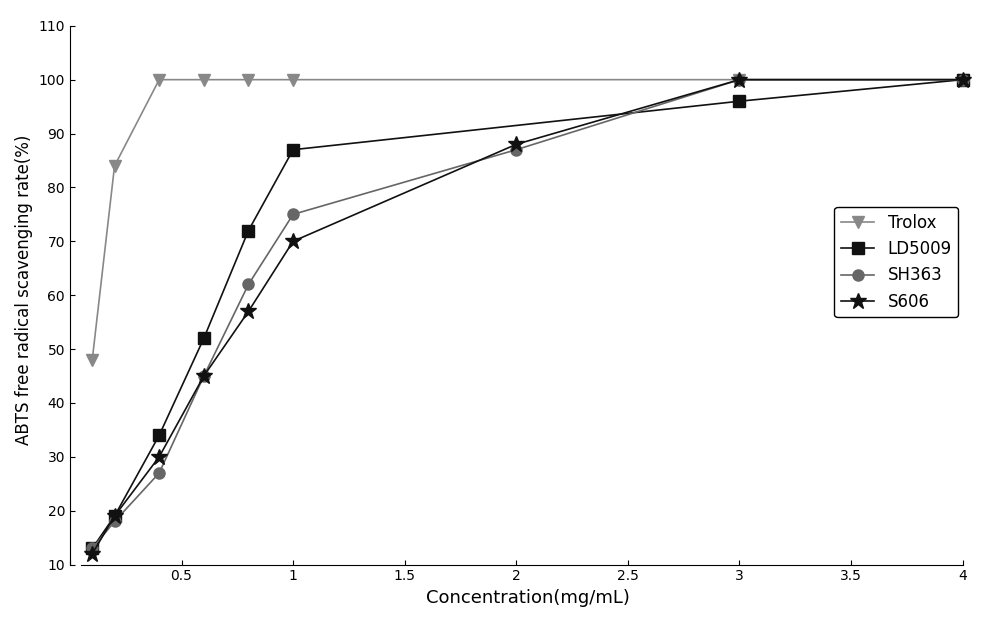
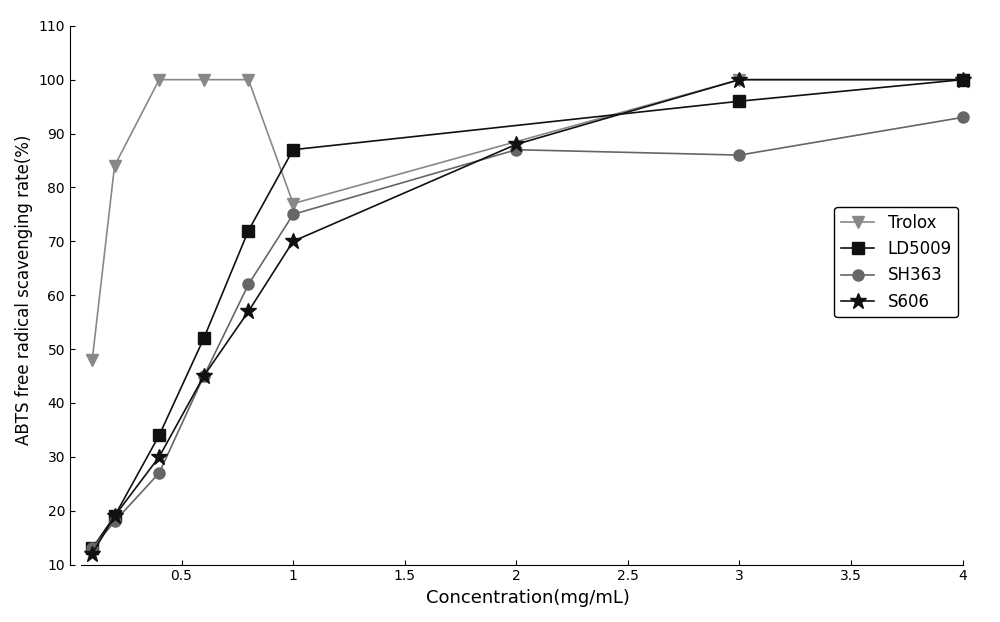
Trolox/1: 100 -> 77
SH363/3: 100 -> 86
SH363/4: 100 -> 93
